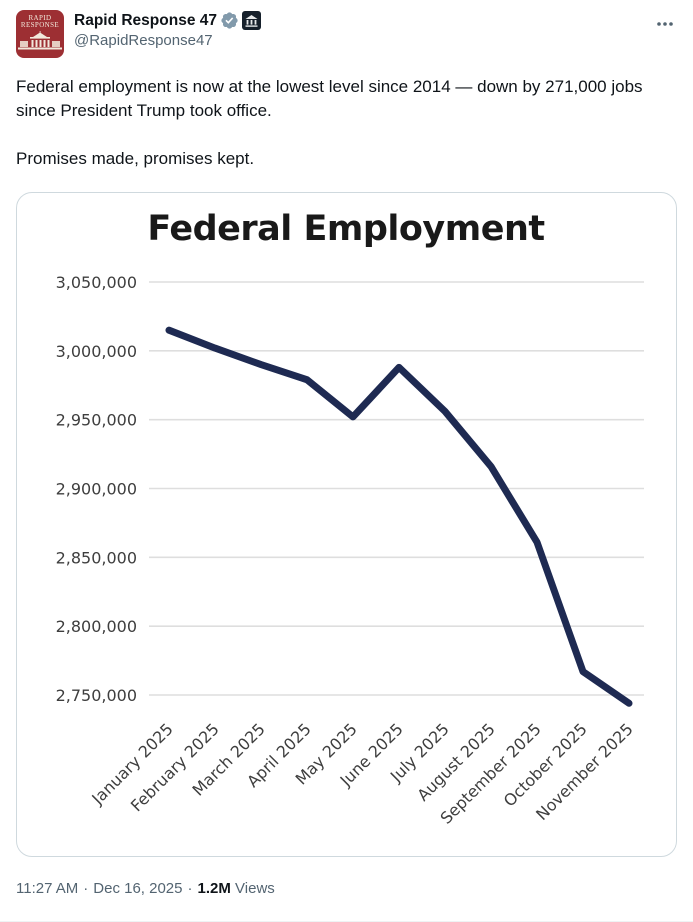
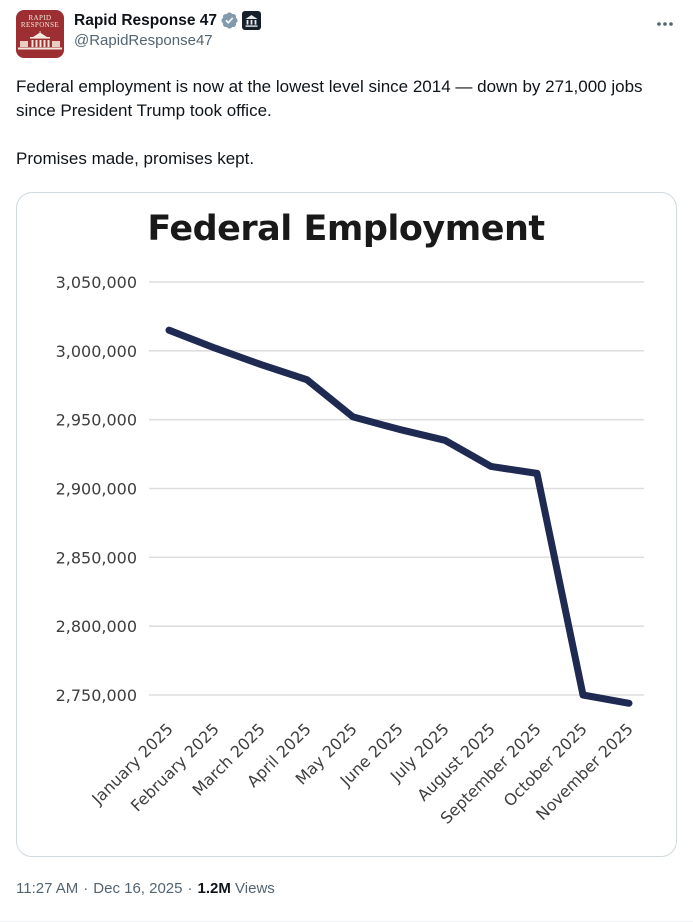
June 2025: 2988000 -> 2943000
July 2025: 2956000 -> 2935000
September 2025: 2861000 -> 2911000
October 2025: 2767000 -> 2750000
